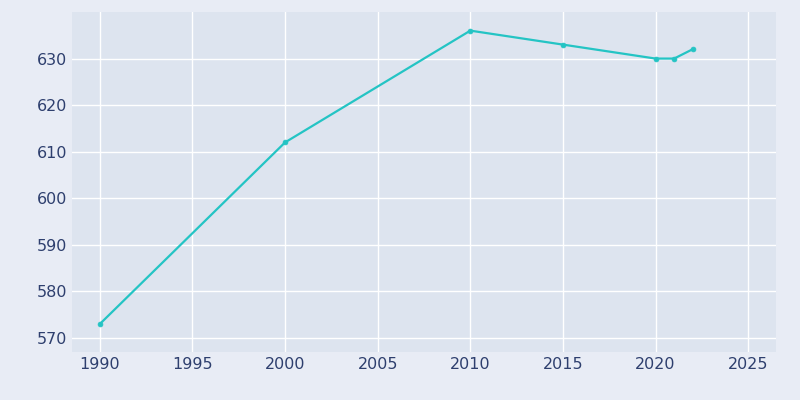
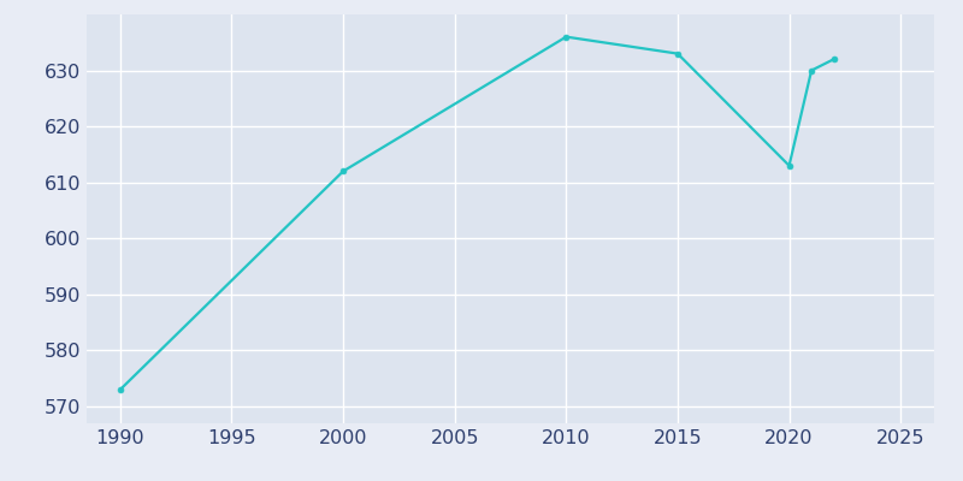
2020: 630 -> 613
